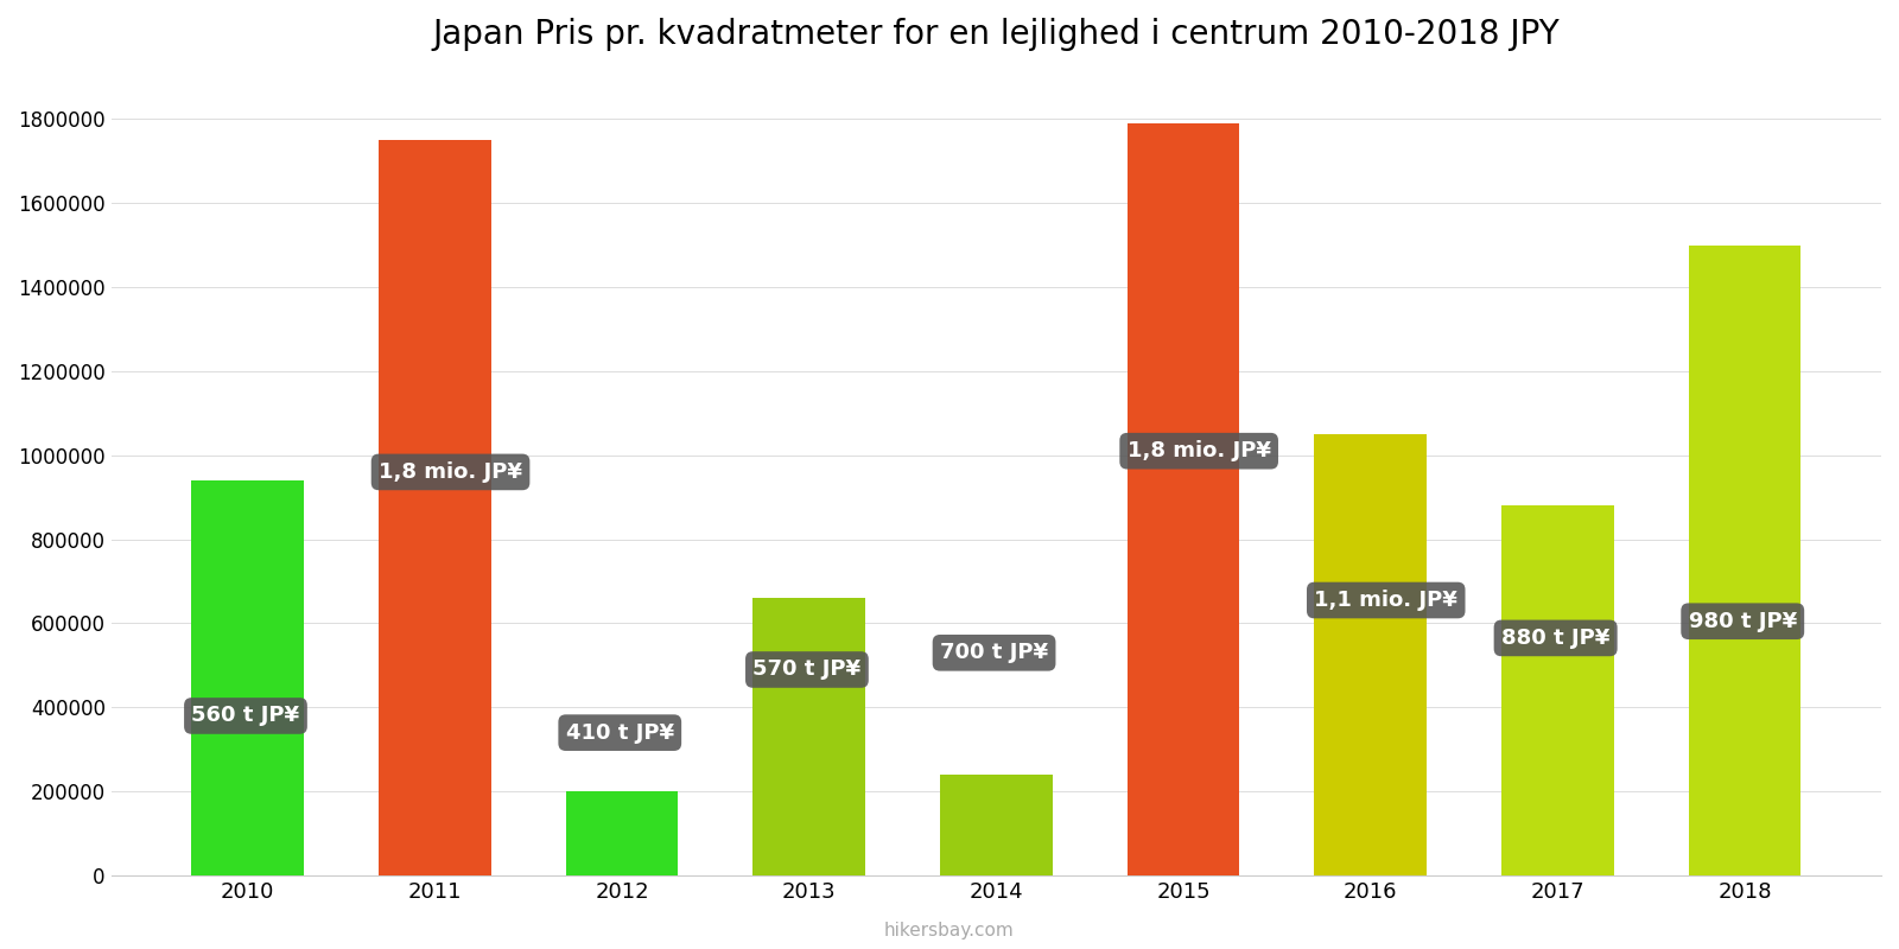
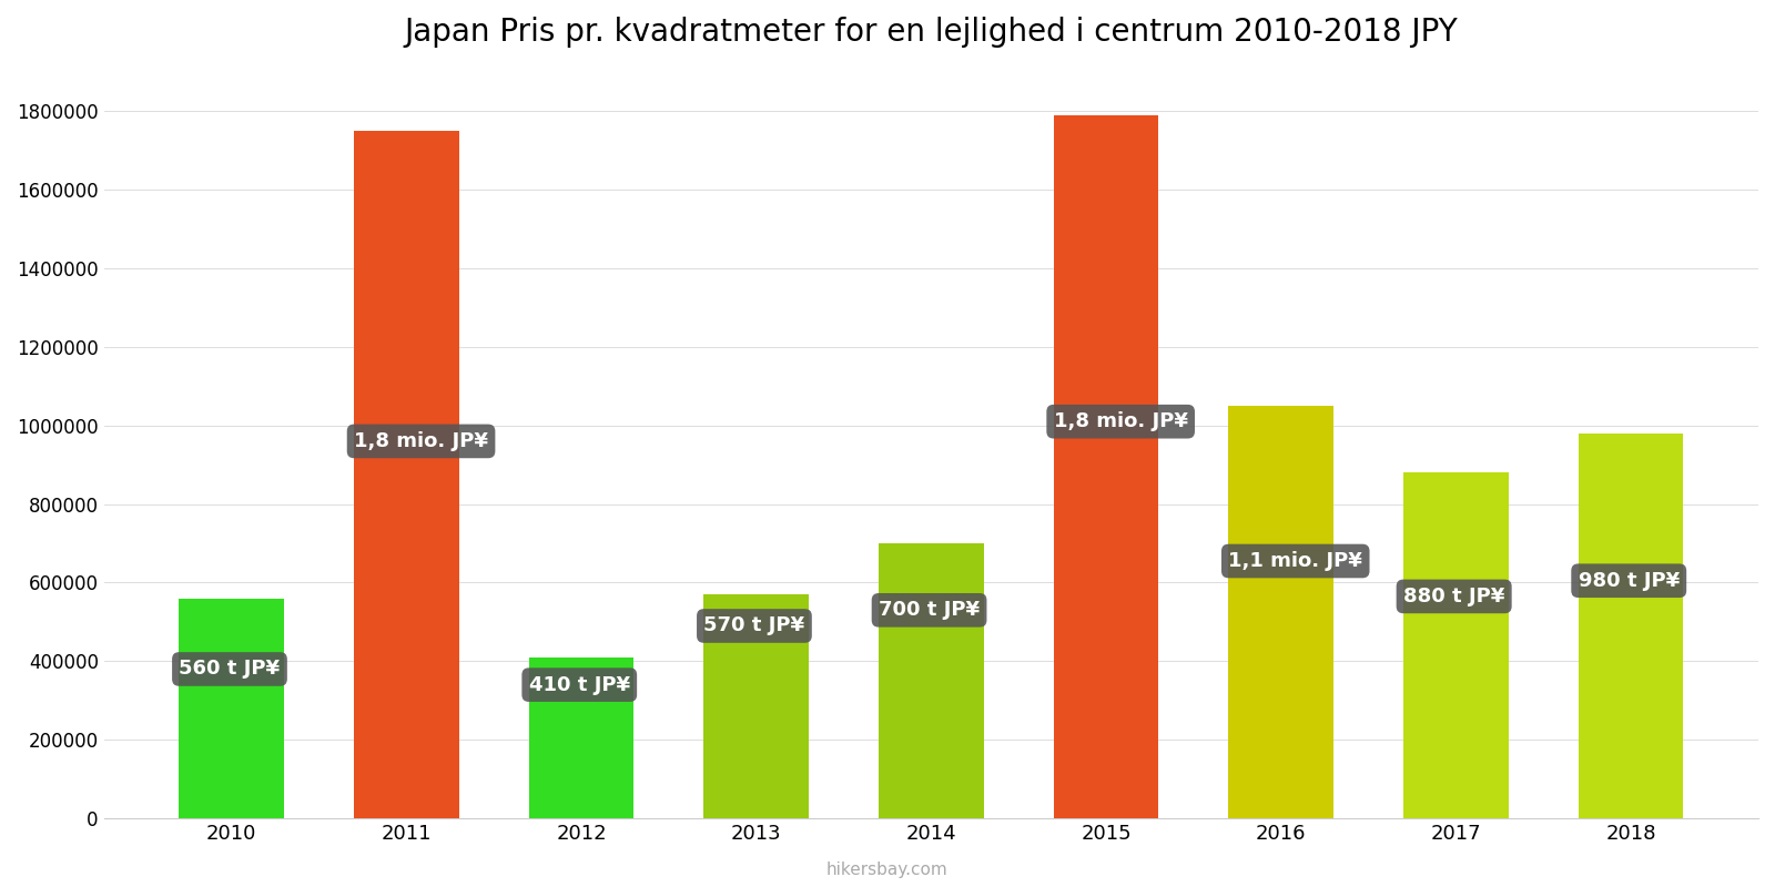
2010: 940000 -> 560000
2012: 200000 -> 410000
2013: 660000 -> 570000
2014: 240000 -> 700000
2018: 1500000 -> 980000
